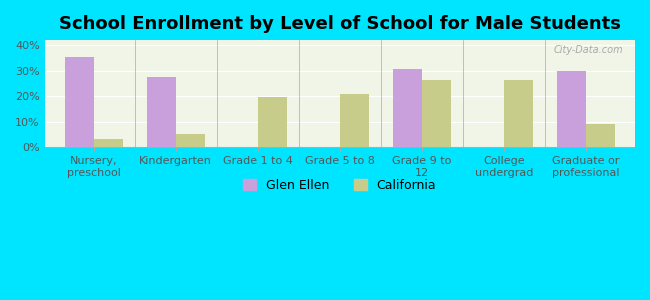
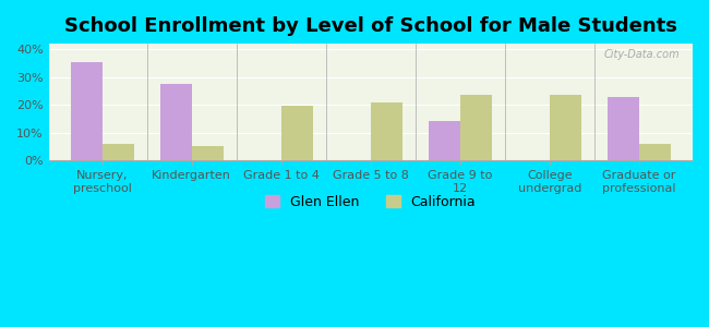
California/Nursery, preschool: 3.0% -> 6.0%
Glen Ellen/Grade 9 to 12: 30.5% -> 14.0%
California/Grade 9 to 12: 26.5% -> 23.5%
California/College undergrad: 26.5% -> 23.5%
Glen Ellen/Graduate or professional: 30.0% -> 23.0%
California/Graduate or professional: 9.0% -> 6.0%
